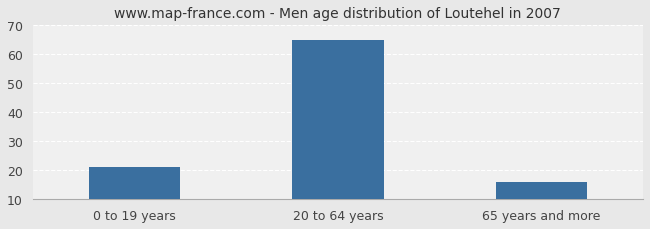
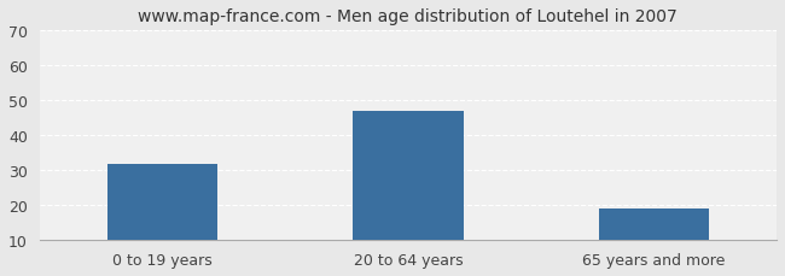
0 to 19 years: 21 -> 32
20 to 64 years: 65 -> 47
65 years and more: 16 -> 19
